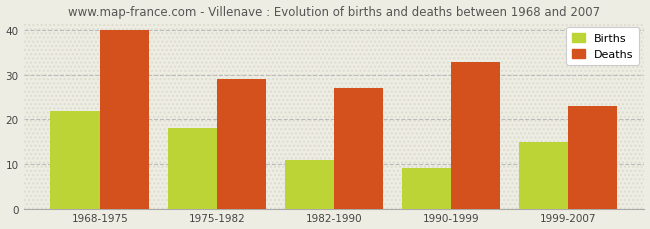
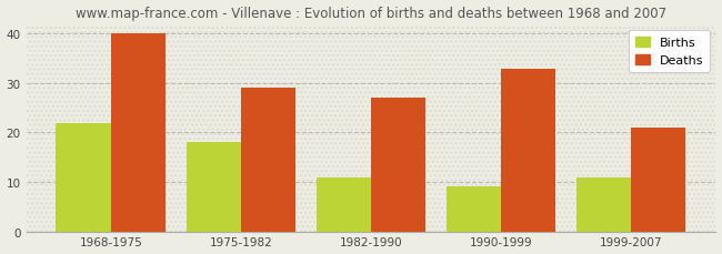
Births/1999-2007: 15 -> 11
Deaths/1999-2007: 23 -> 21
